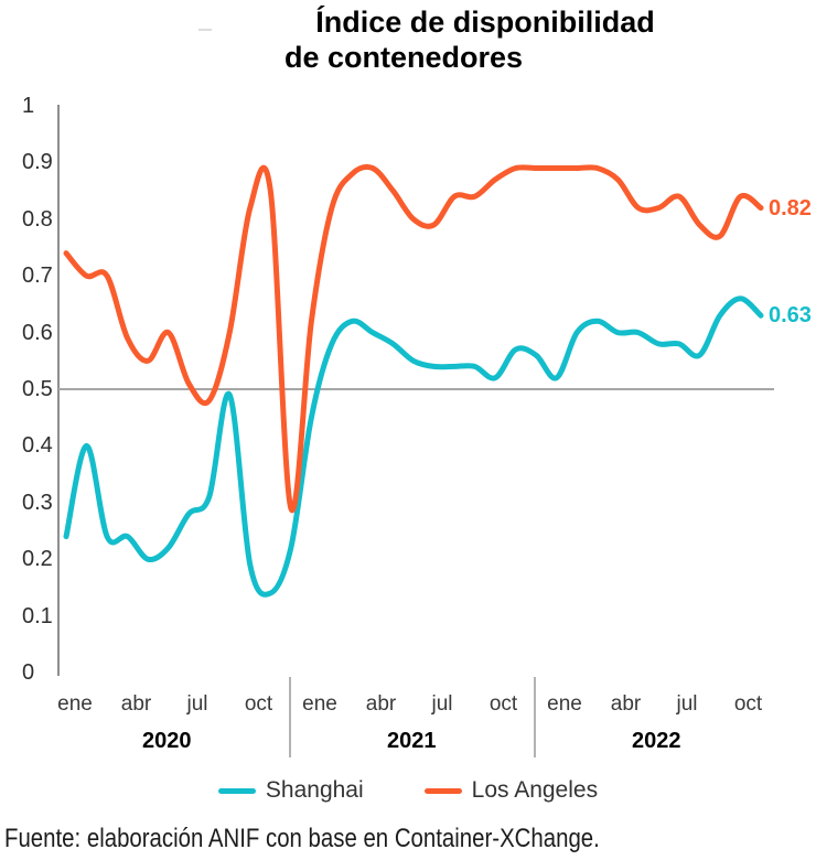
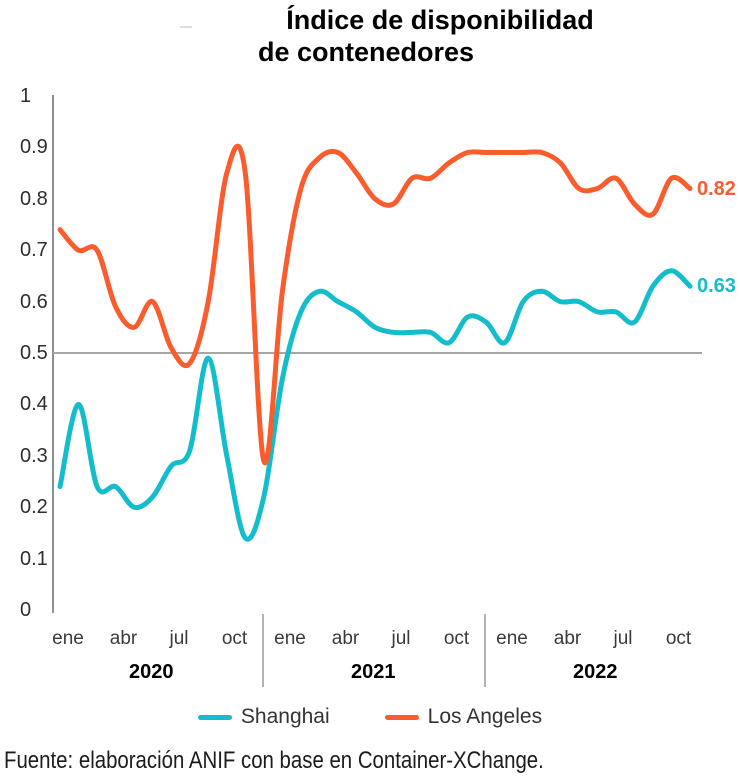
Shanghai/oct 2020: 0.19 -> 0.30
Los Angeles/oct 2020: 0.82 -> 0.85
